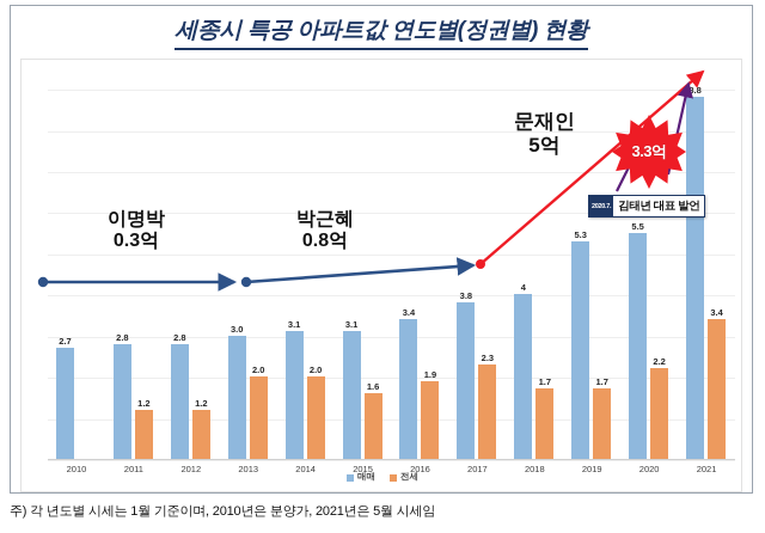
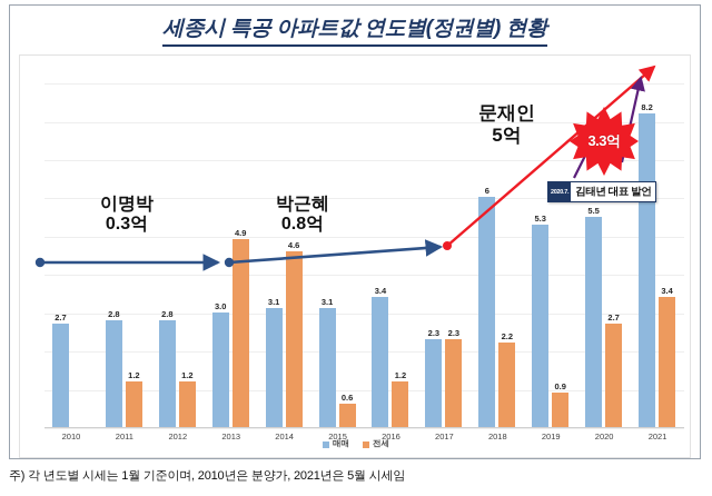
전세/2013: 2.0 -> 4.9
전세/2014: 2.0 -> 4.6
전세/2015: 1.6 -> 0.6
전세/2016: 1.9 -> 1.2
매매/2017: 3.8 -> 2.3
매매/2018: 4 -> 6
전세/2018: 1.7 -> 2.2
전세/2019: 1.7 -> 0.9
전세/2020: 2.2 -> 2.7
매매/2021: 8.8 -> 8.2
